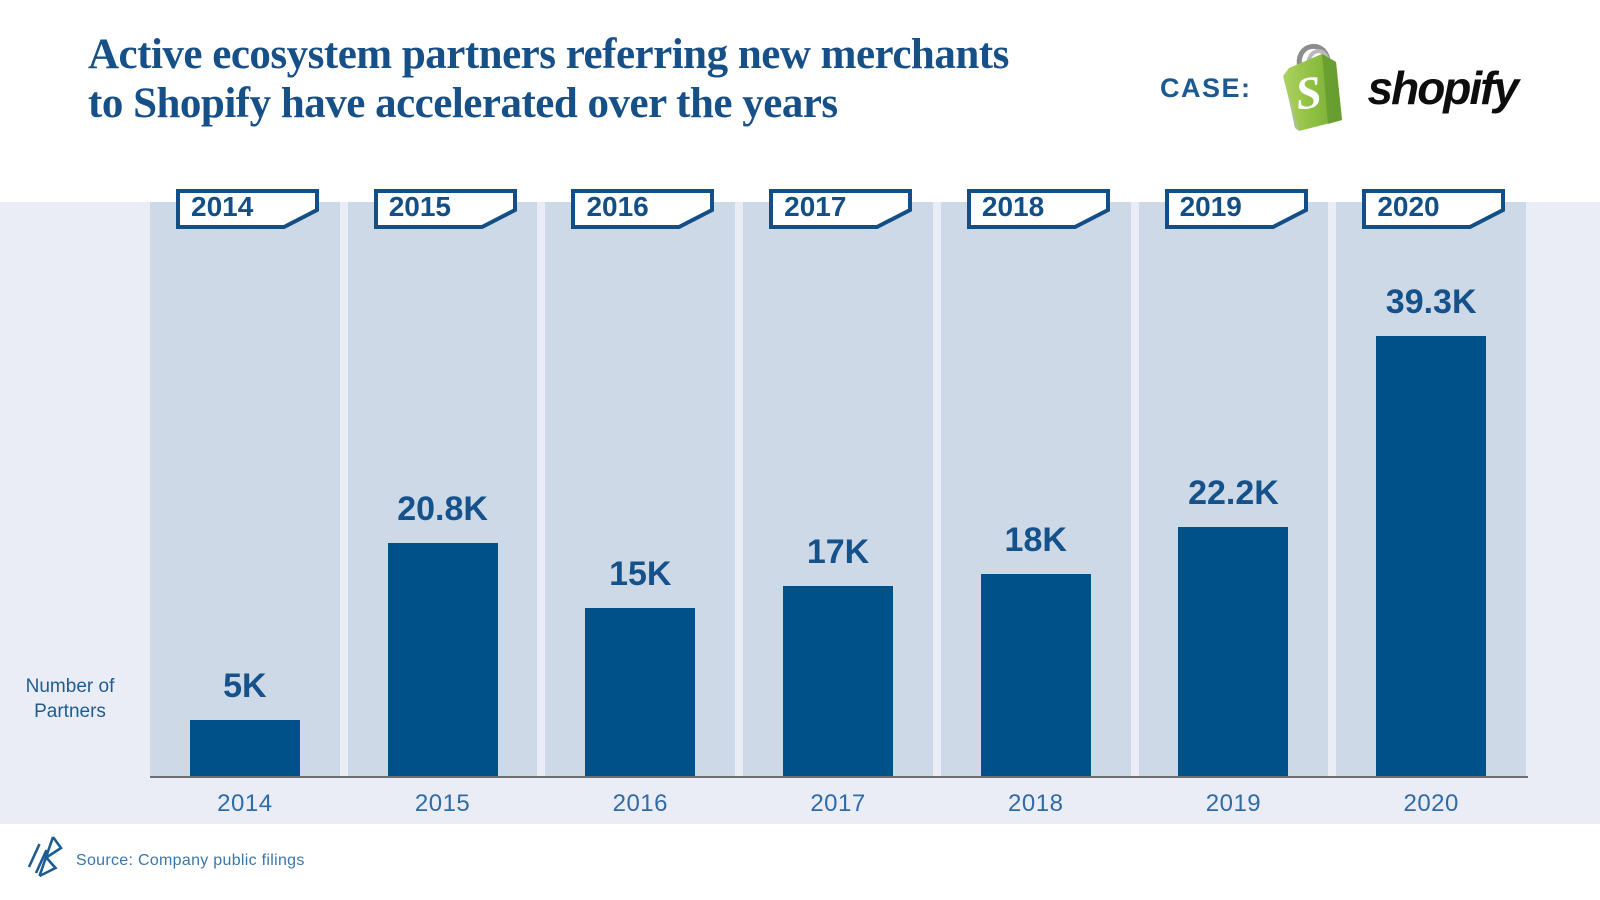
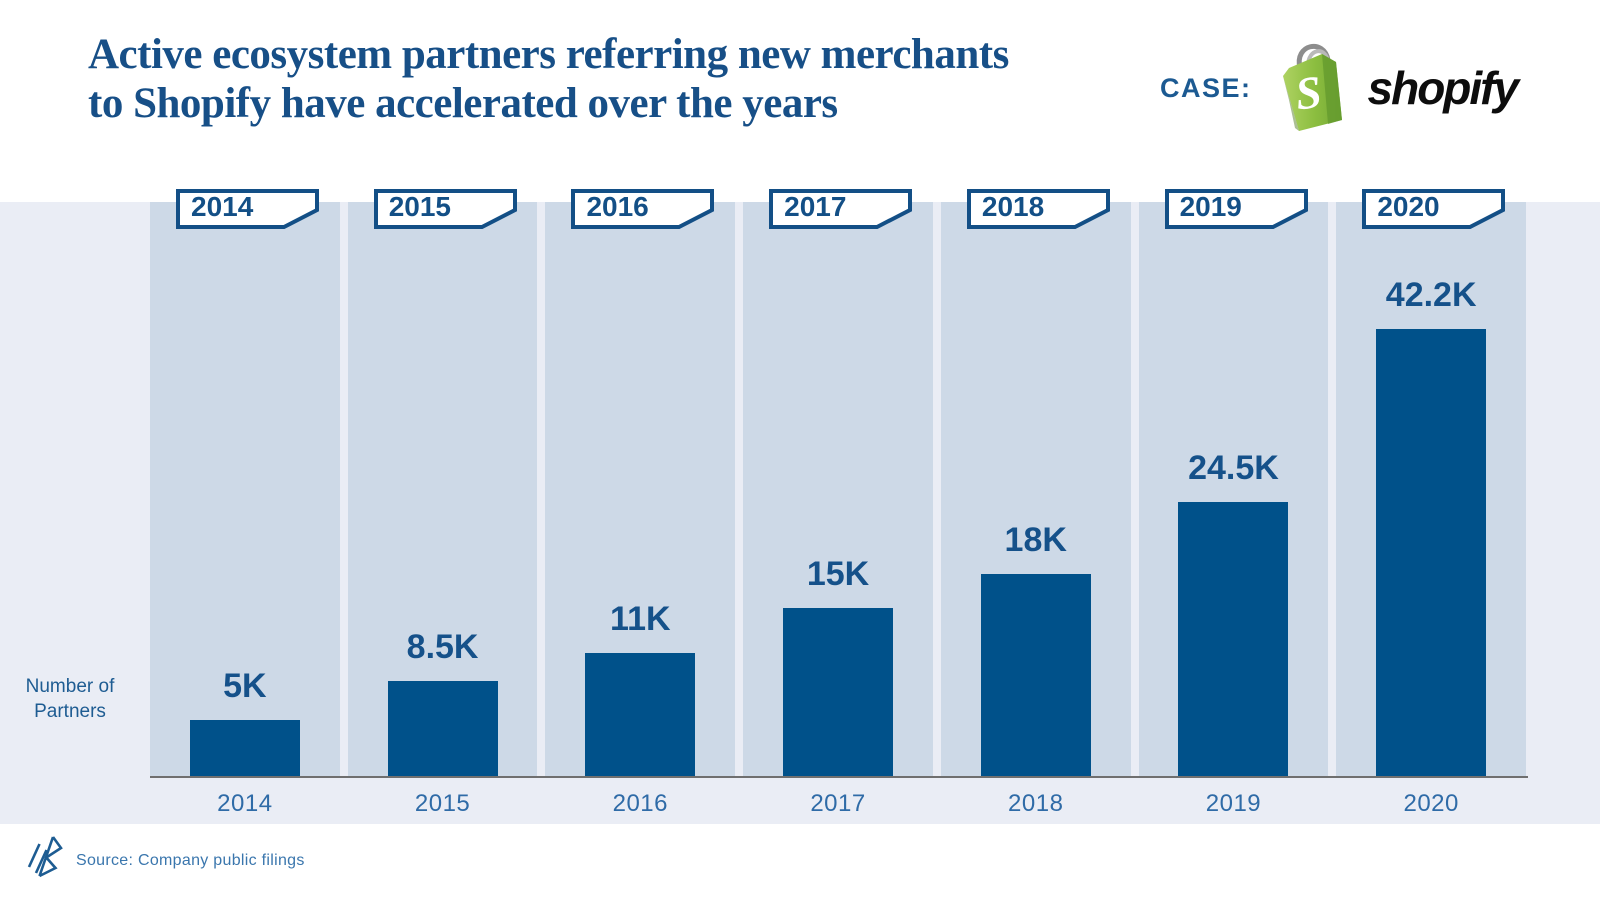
2015: 20.8K -> 8.5K
2016: 15K -> 11K
2017: 17K -> 15K
2019: 22.2K -> 24.5K
2020: 39.3K -> 42.2K
